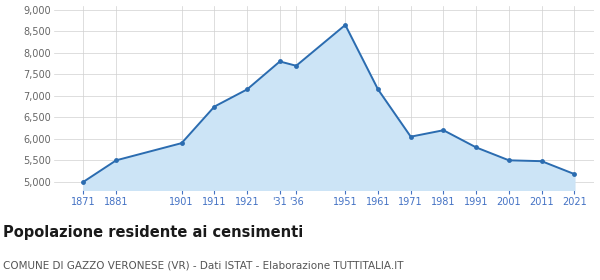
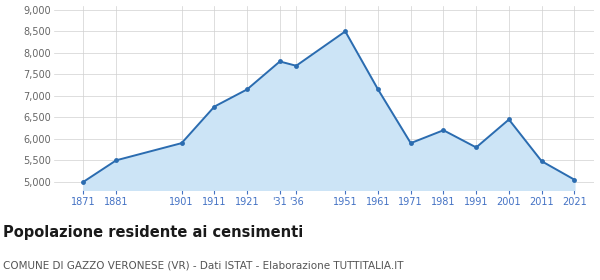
1951: 8,650 -> 8,500
1971: 6,050 -> 5,900
2001: 5,500 -> 6,450
2021: 5,180 -> 5,050
